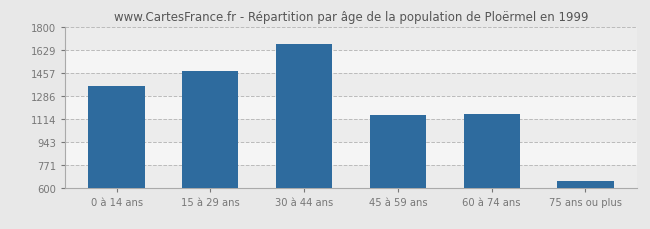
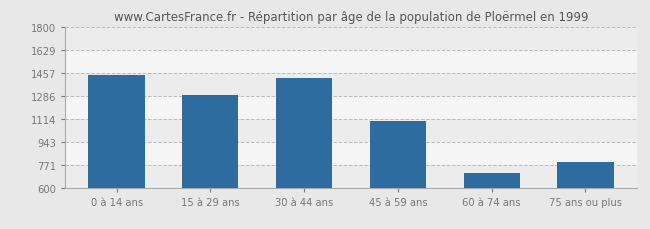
0 à 14 ans: 1360 -> 1440
15 à 29 ans: 1470 -> 1290
30 à 44 ans: 1670 -> 1420
45 à 59 ans: 1140 -> 1100
60 à 74 ans: 1150 -> 710
75 ans ou plus: 650 -> 790
